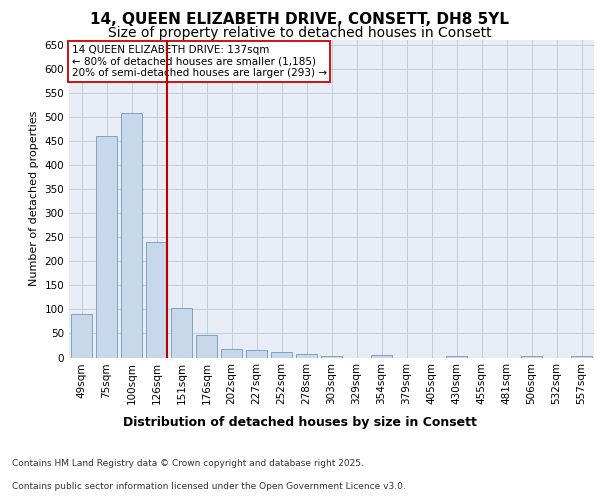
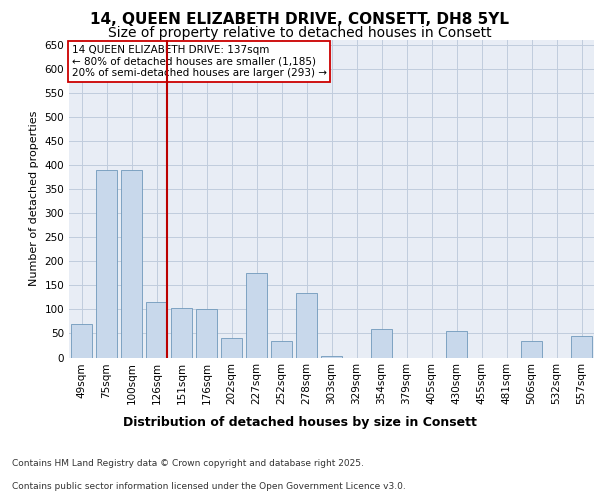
49sqm: 90 -> 70
75sqm: 460 -> 390
100sqm: 508 -> 390
126sqm: 241 -> 115
176sqm: 47 -> 100
202sqm: 18 -> 40
227sqm: 15 -> 175
252sqm: 12 -> 35
278sqm: 8 -> 135
354sqm: 5 -> 60
430sqm: 4 -> 55
506sqm: 3 -> 35
557sqm: 4 -> 45
